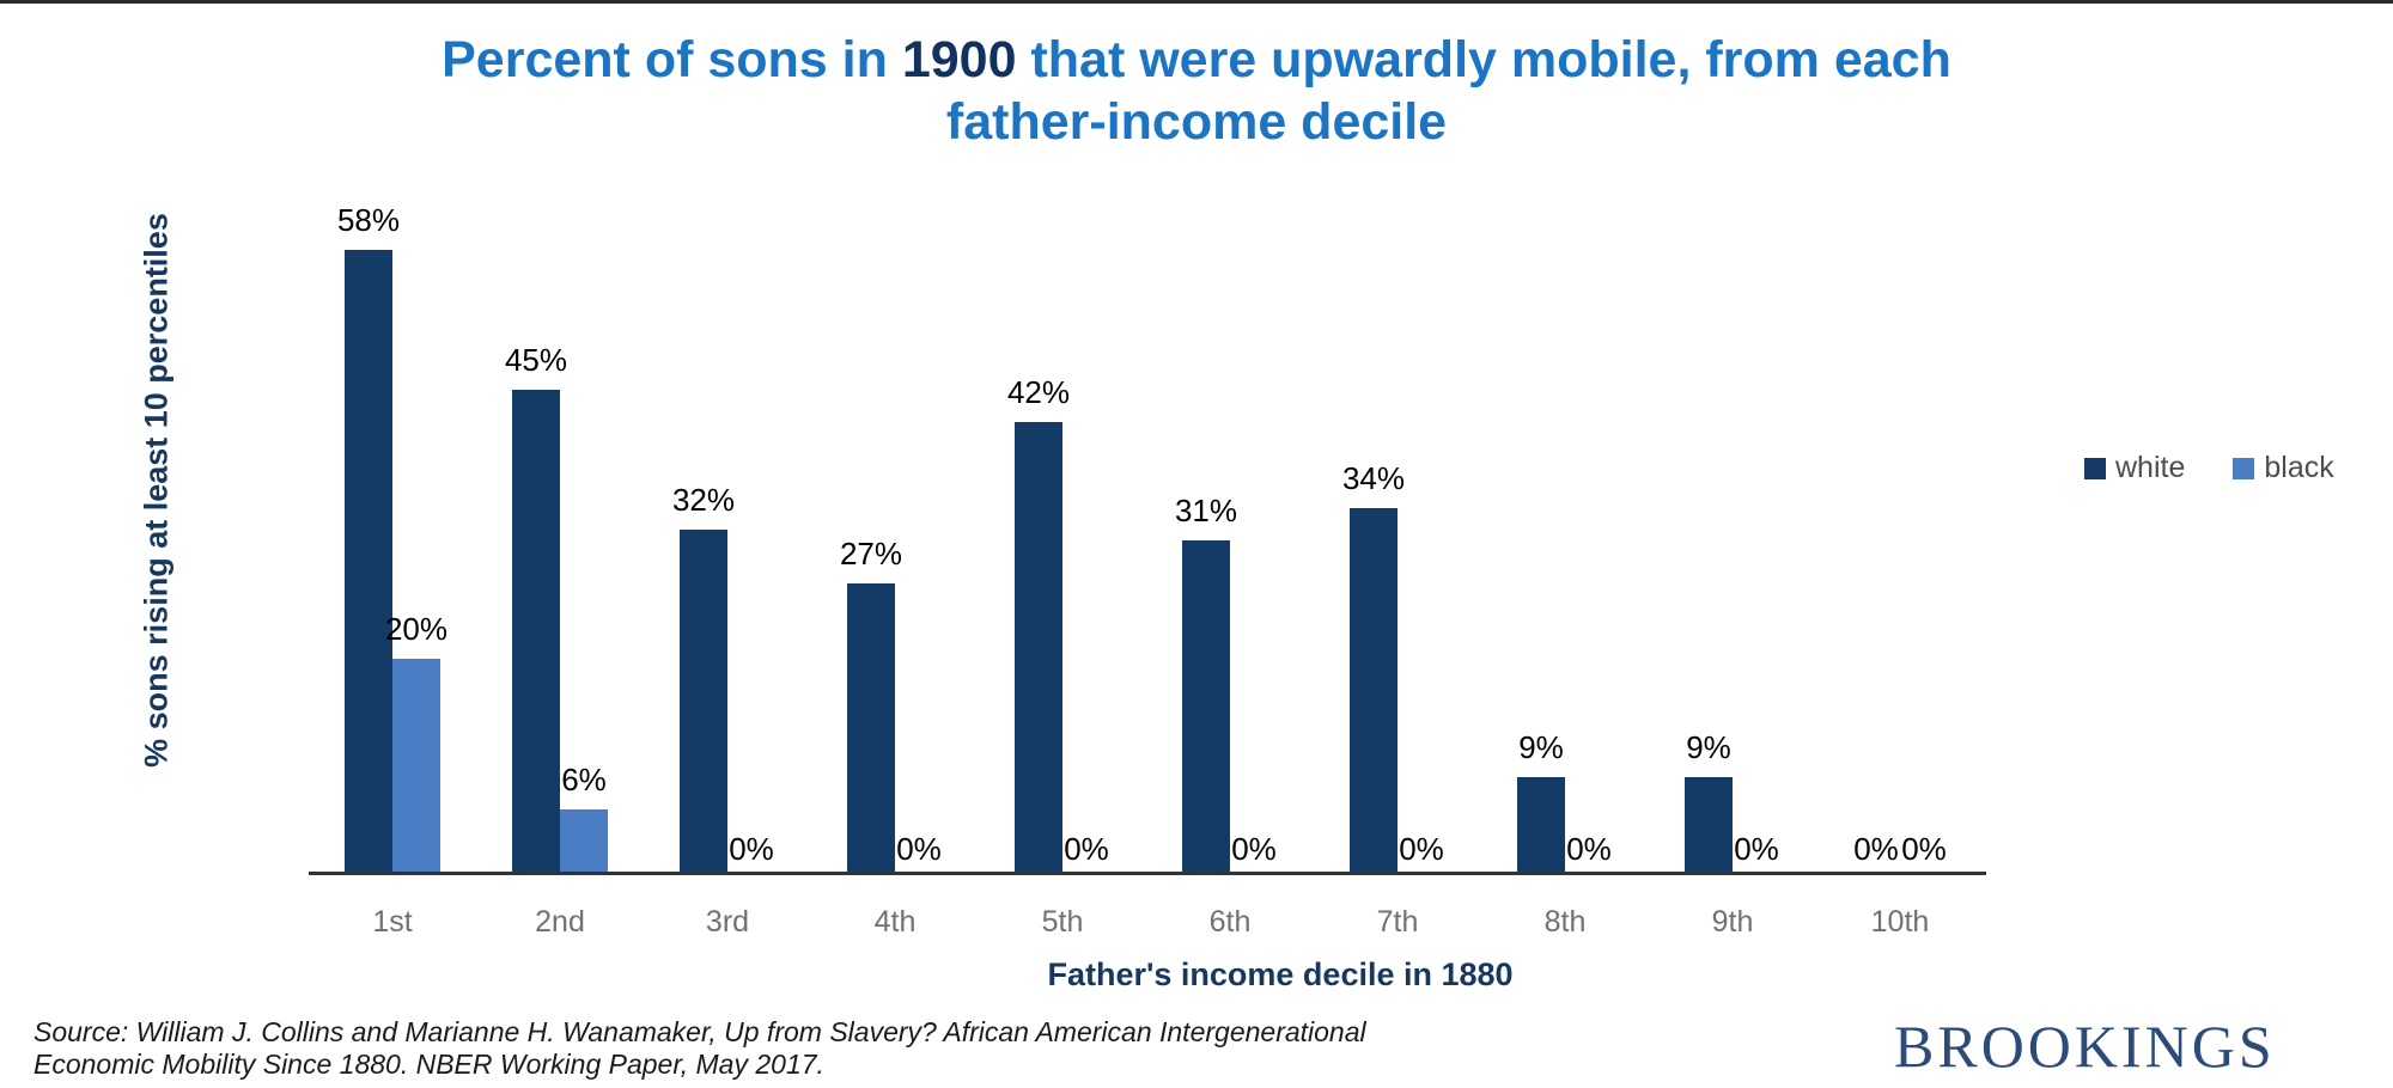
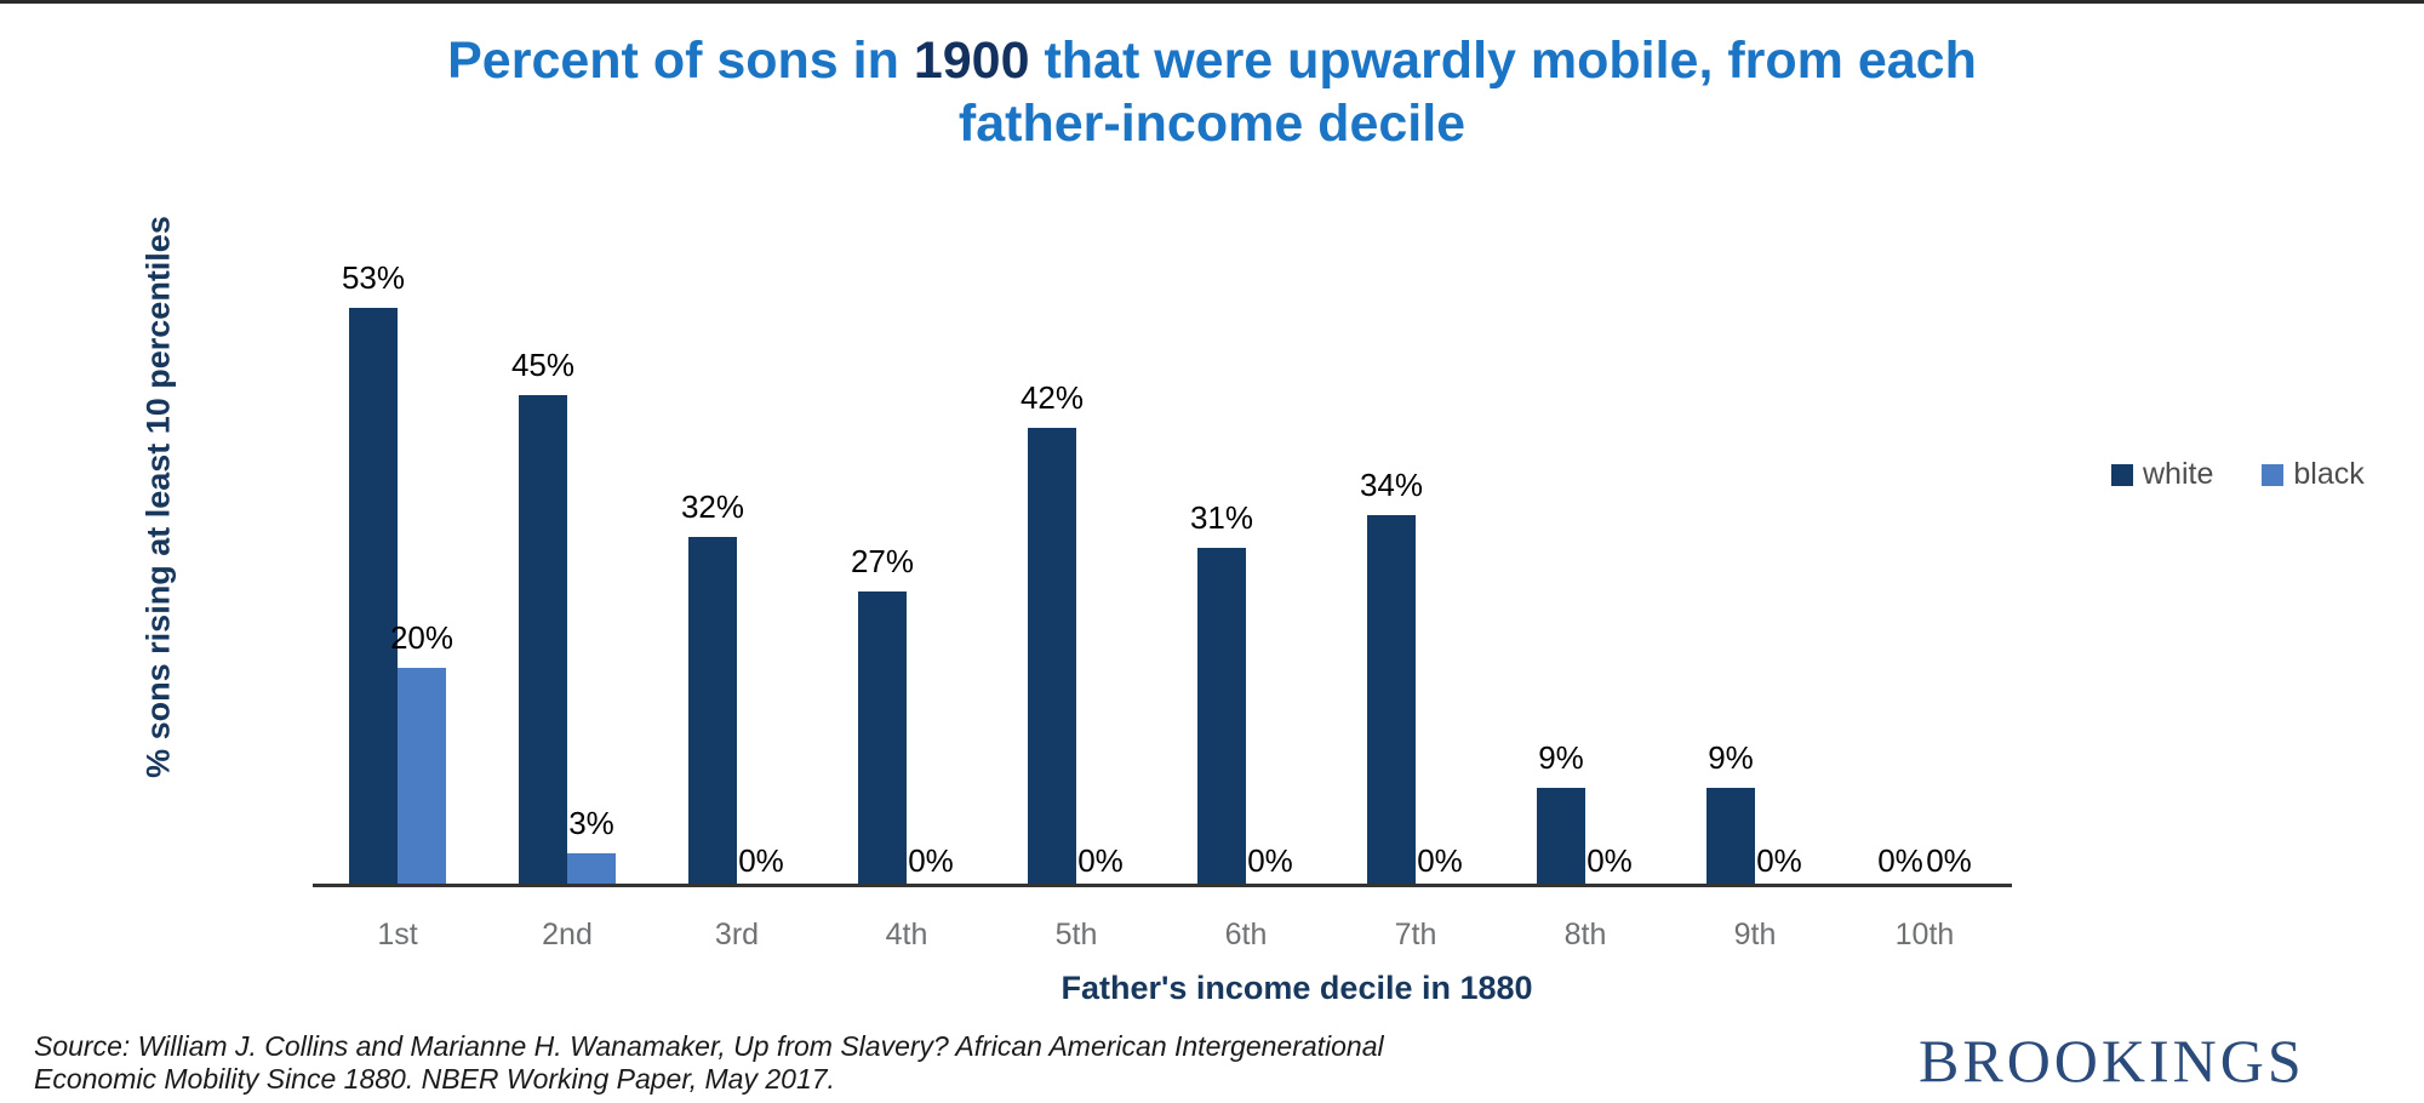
white/1st: 58% -> 53%
black/2nd: 6% -> 3%
